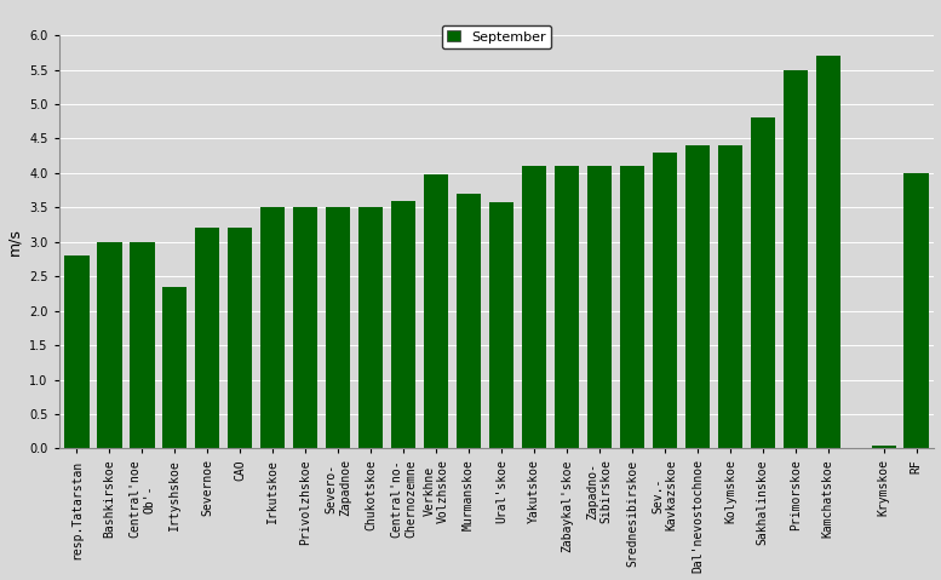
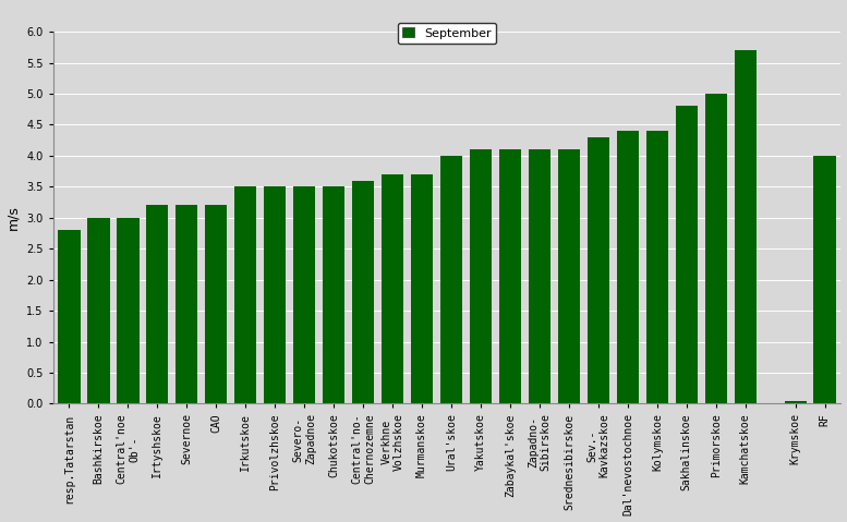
Irtyshskoe: 2.34 -> 3.20
Verkhne Volzhskoe: 3.98 -> 3.70
Ural'skoe: 3.58 -> 4.00
Primorskoe: 5.50 -> 5.00
